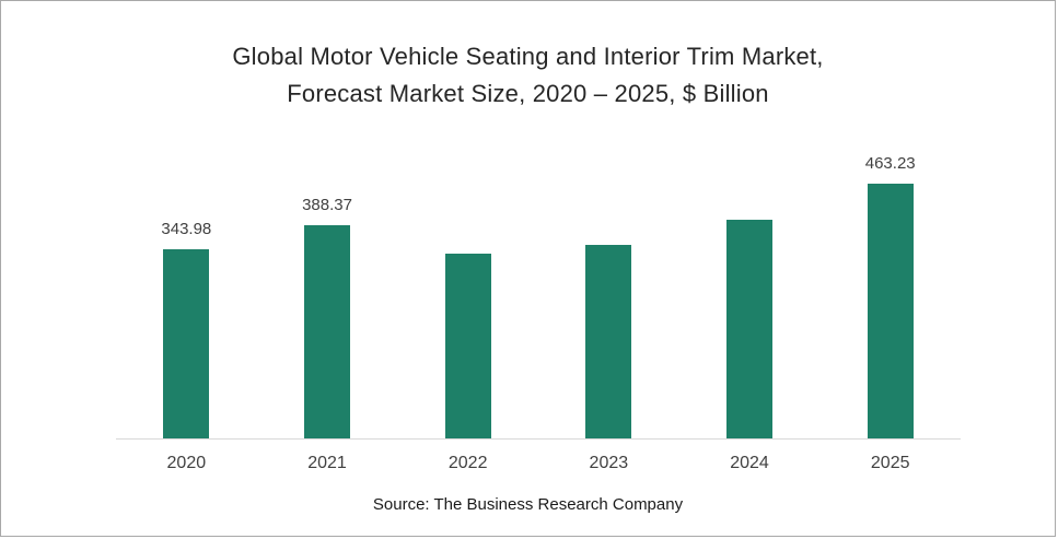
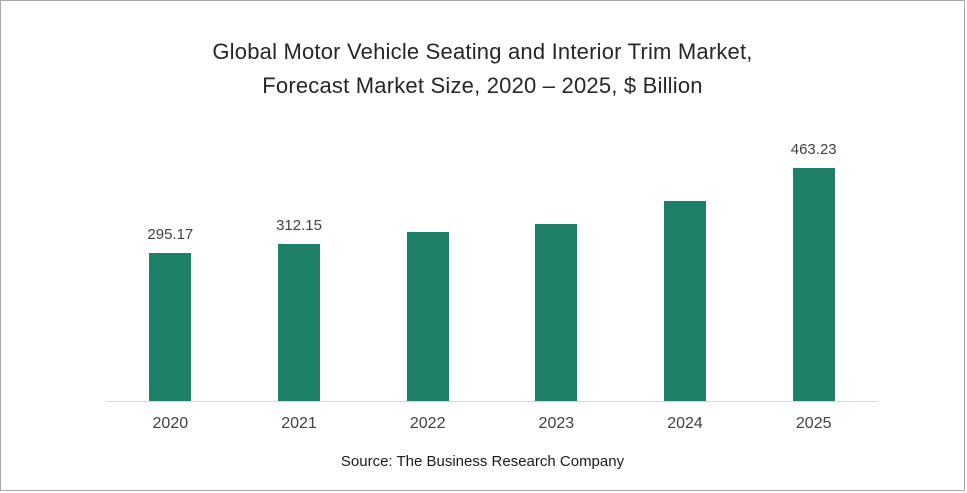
2020: 343.98 -> 295.17
2021: 388.37 -> 312.15
